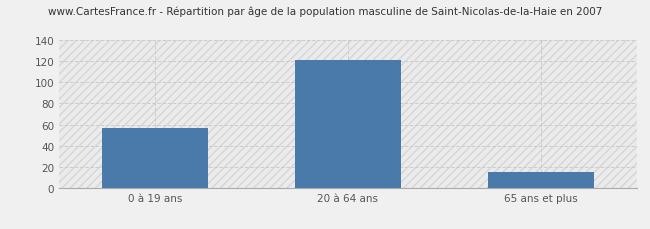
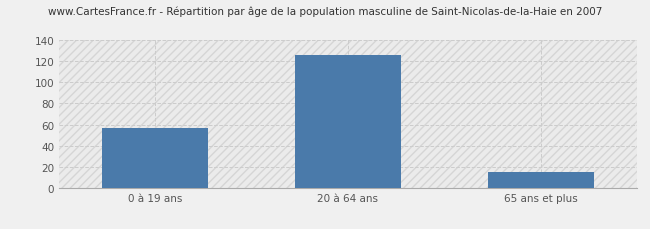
20 à 64 ans: 121 -> 126
